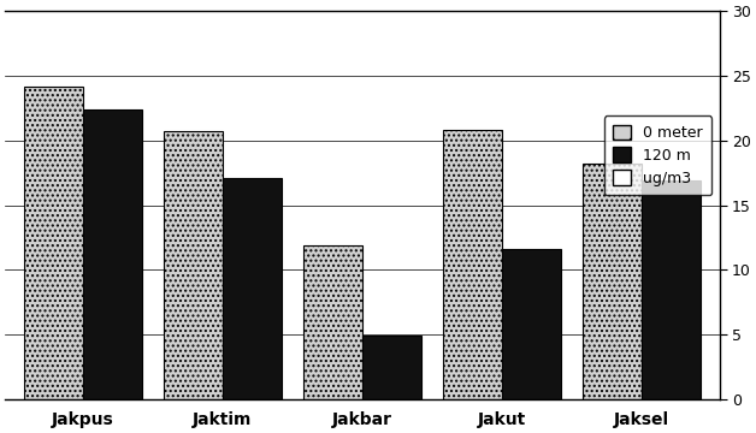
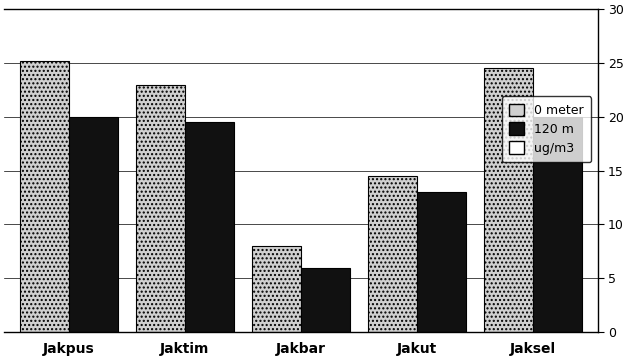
0 meter/Jakpus: 24.2 -> 25.2
120 m/Jakpus: 22.4 -> 20.0
0 meter/Jaktim: 20.7 -> 23.0
120 m/Jaktim: 17.1 -> 19.5
0 meter/Jakbar: 11.9 -> 8.0
120 m/Jakbar: 4.9 -> 6.0
0 meter/Jakut: 20.8 -> 14.5
120 m/Jakut: 11.6 -> 13.0
0 meter/Jaksel: 18.2 -> 24.5
120 m/Jaksel: 16.9 -> 20.0
